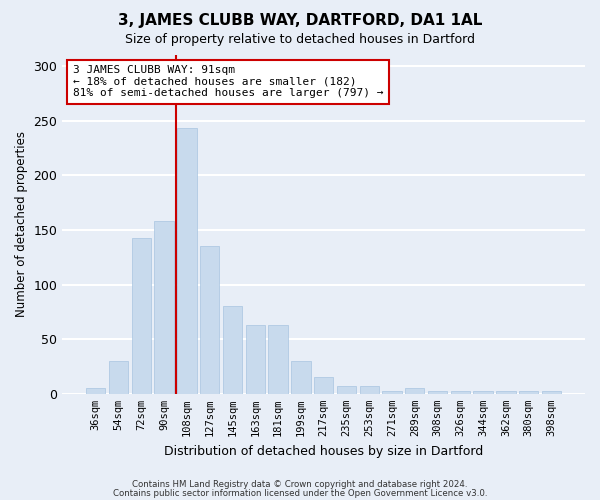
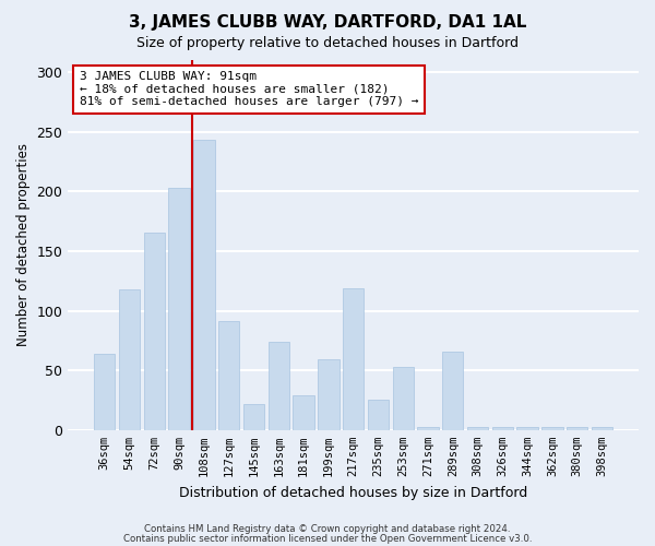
36sqm: 5 -> 64
54sqm: 30 -> 118
72sqm: 143 -> 165
90sqm: 158 -> 203
127sqm: 135 -> 91
145sqm: 80 -> 22
163sqm: 63 -> 74
181sqm: 63 -> 29
199sqm: 30 -> 59
217sqm: 15 -> 119
235sqm: 7 -> 25
253sqm: 7 -> 53
289sqm: 5 -> 66
